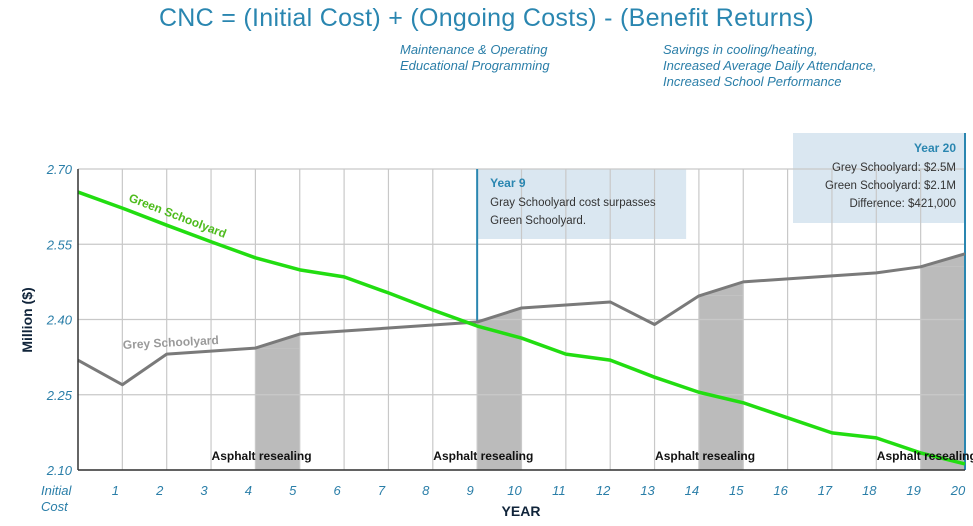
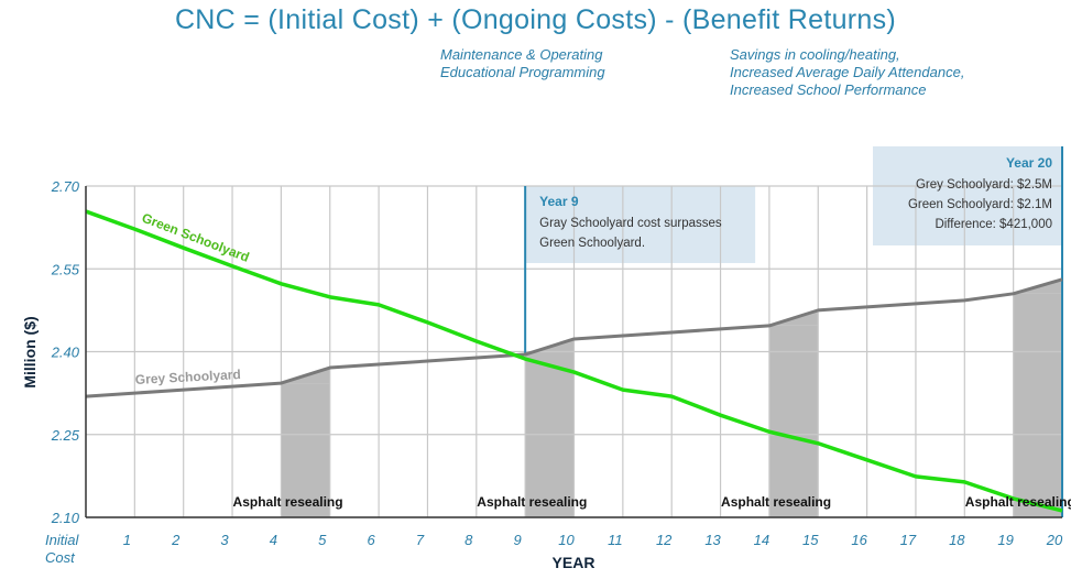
Grey Schoolyard/1: 2.27 -> 2.33
Grey Schoolyard/13: 2.39 -> 2.44
